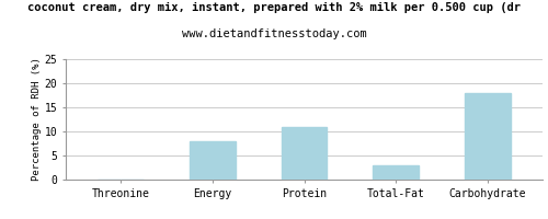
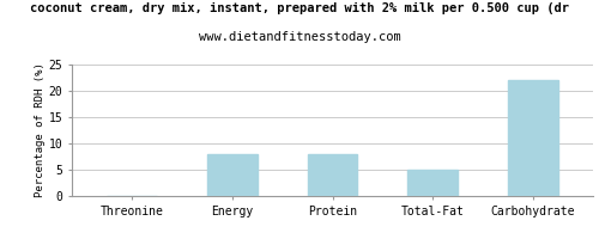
Protein: 11 -> 8
Total-Fat: 3 -> 5
Carbohydrate: 18 -> 22
